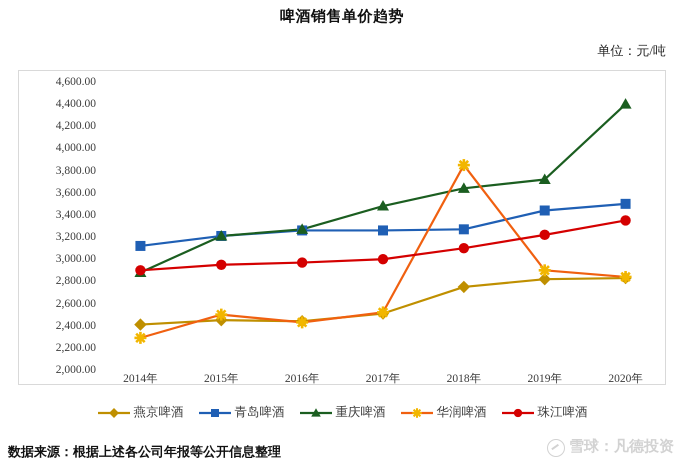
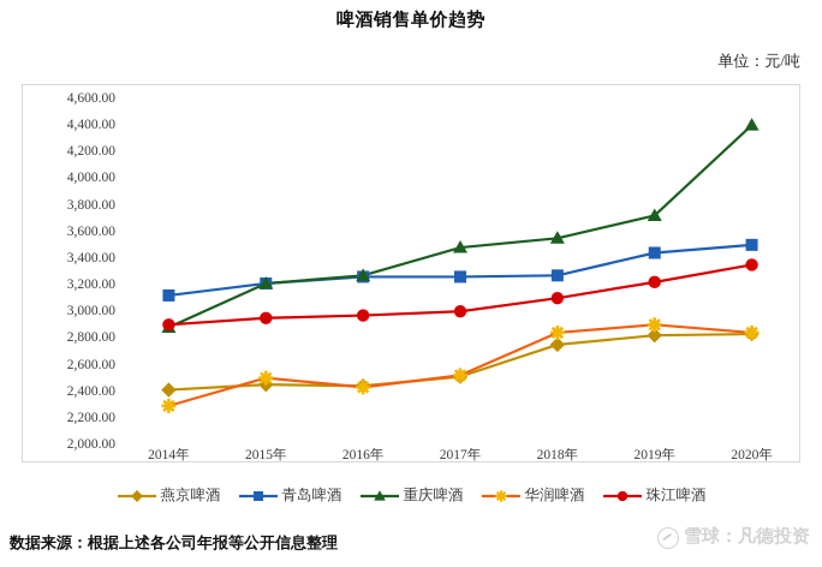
重庆啤酒/2018年: 3640 -> 3550
华润啤酒/2018年: 3850 -> 2840
